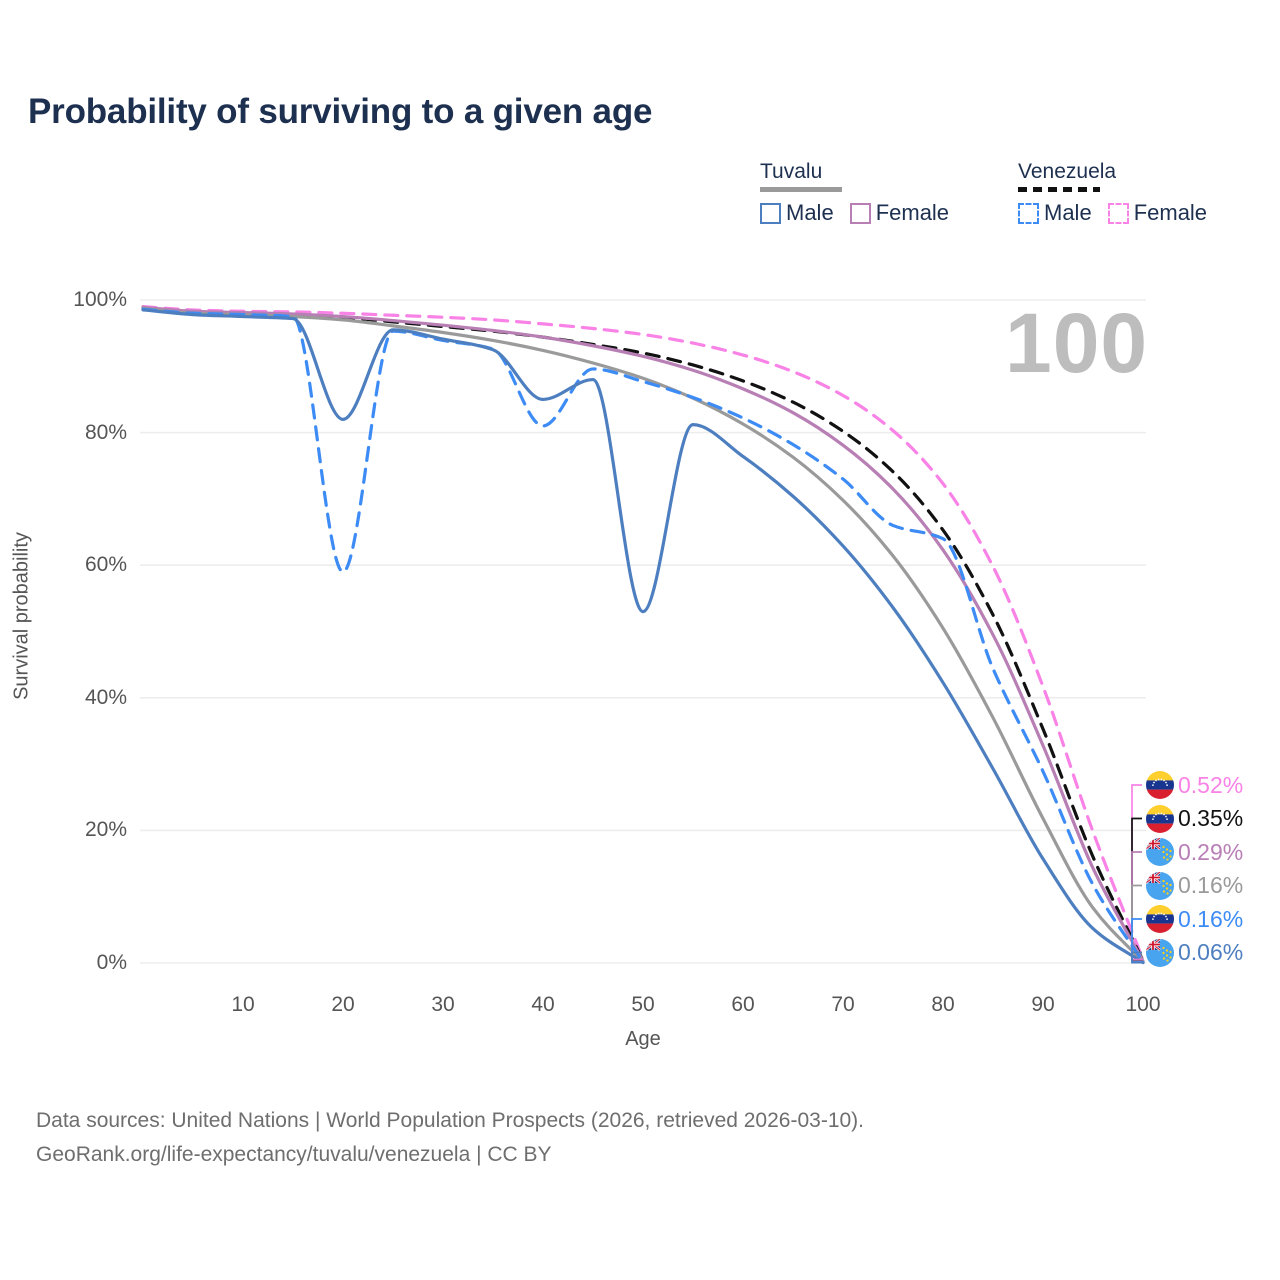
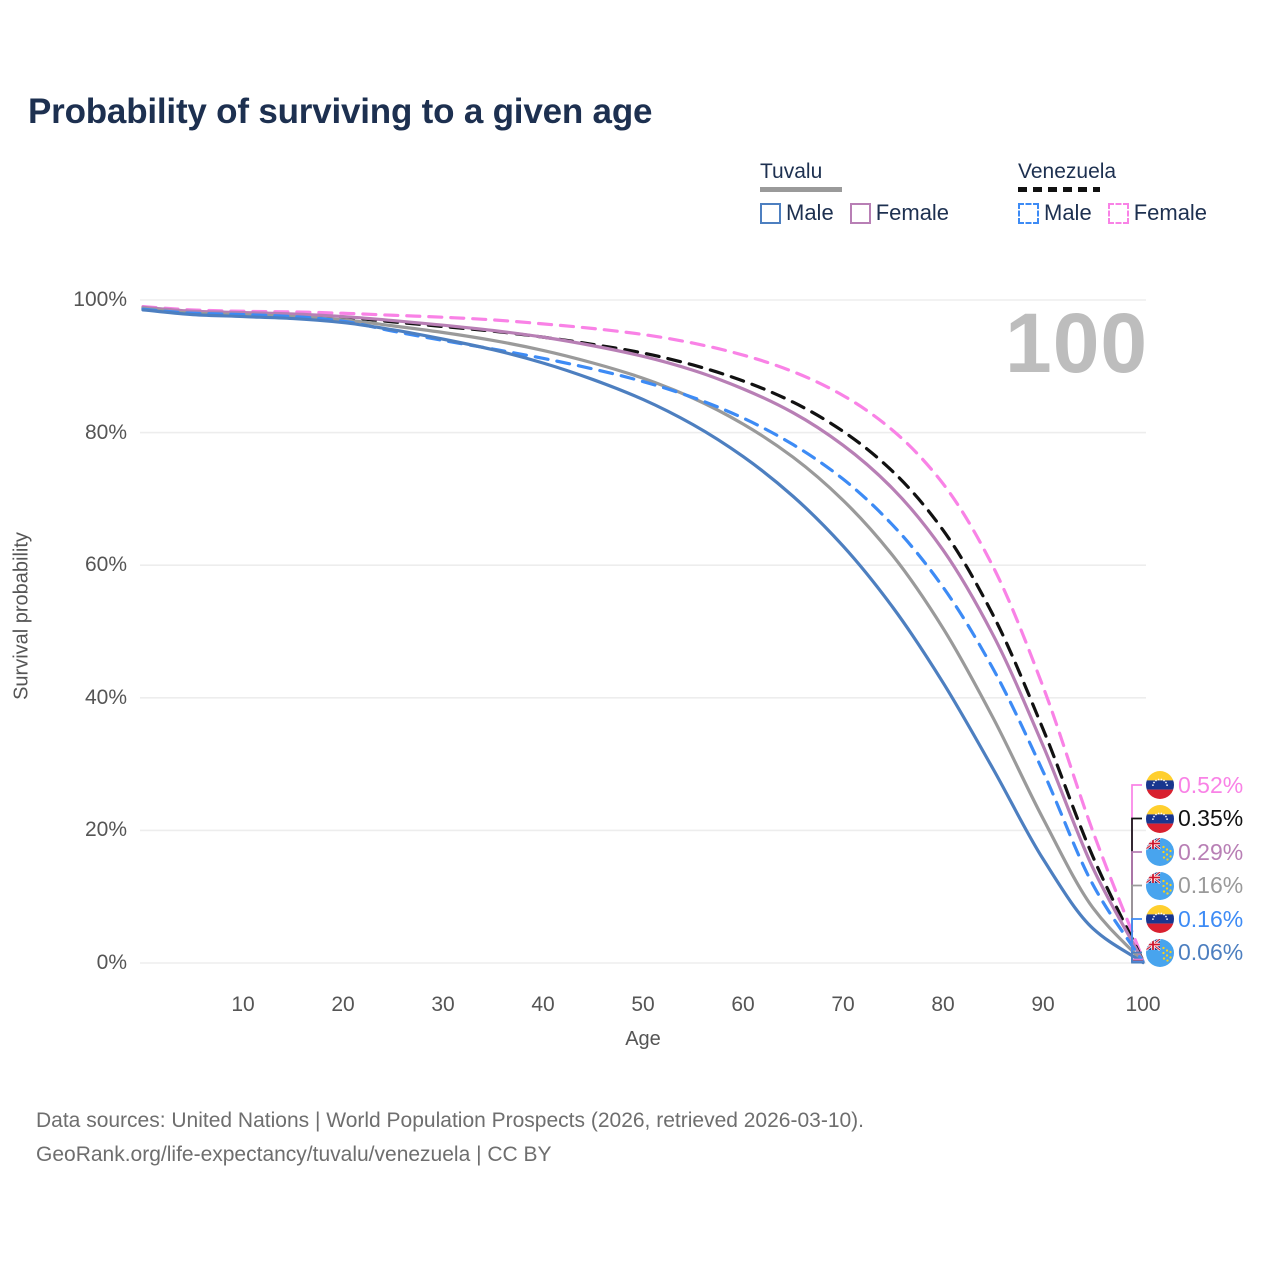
Venezuela Male/20: 59% -> 97%
Tuvalu Male/20: 82% -> 97%
Venezuela Male/40: 81% -> 91%
Tuvalu Male/40: 85% -> 90%
Tuvalu Male/50: 53% -> 85%
Venezuela Male/80: 64% -> 57%
